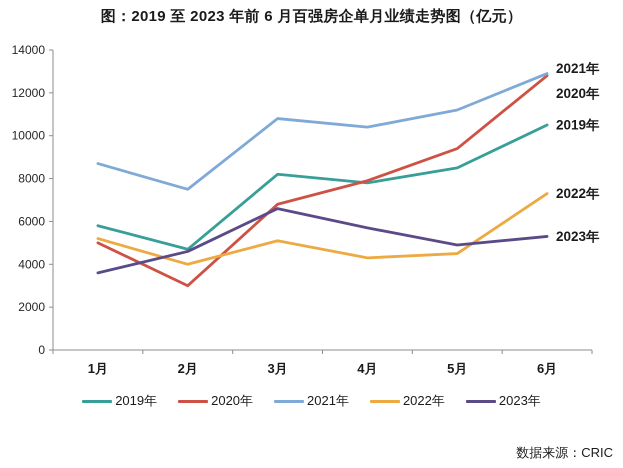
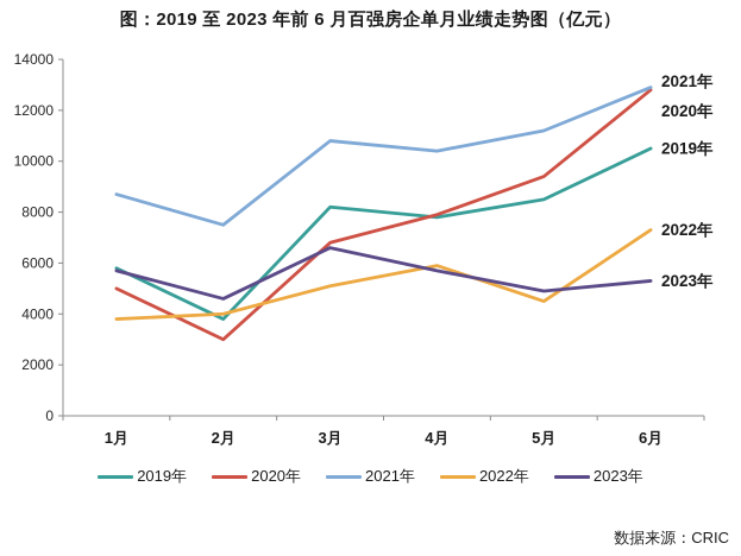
2022年/1月: 5200 -> 3800
2023年/1月: 3600 -> 5700
2019年/2月: 4700 -> 3800
2022年/4月: 4300 -> 5900
